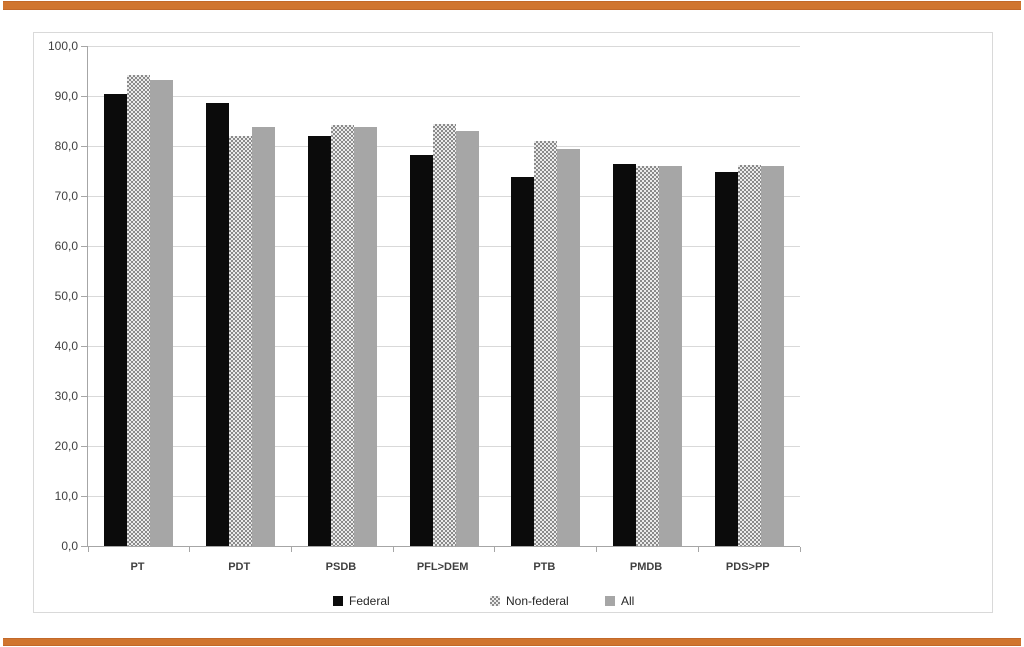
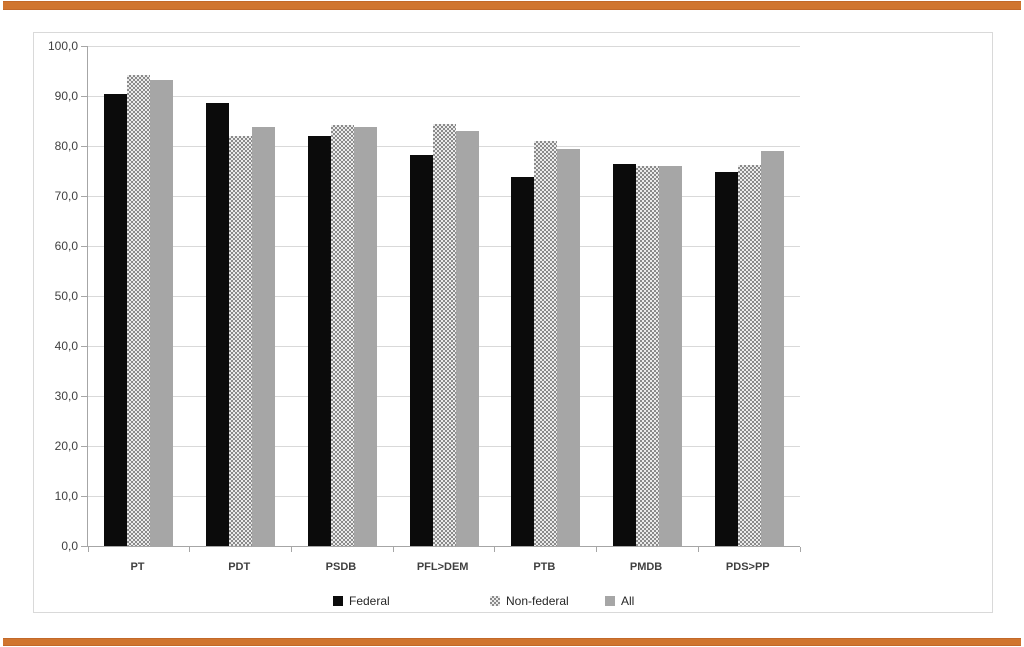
All/PDS>PP: 76 -> 79
